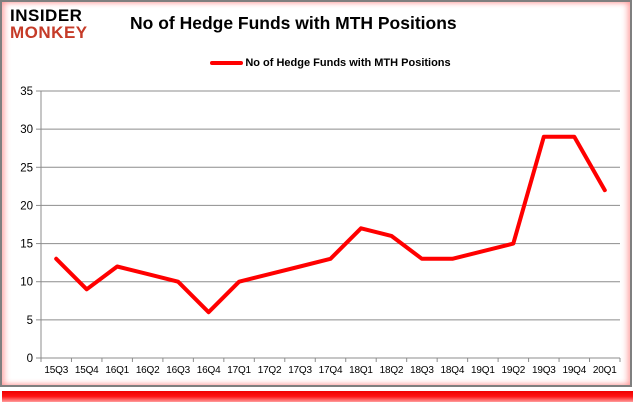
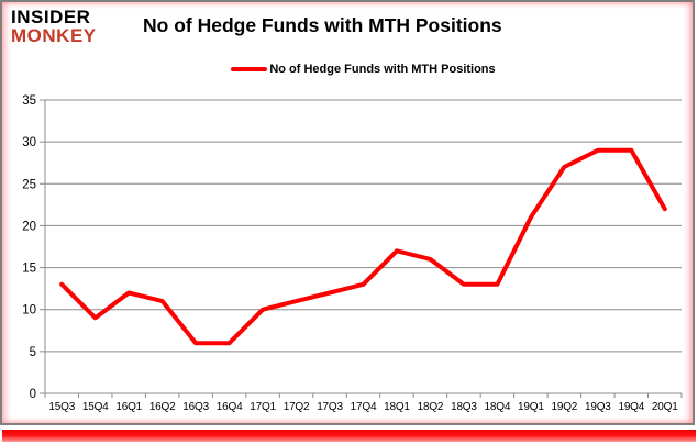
16Q3: 10 -> 6
19Q1: 14 -> 21
19Q2: 15 -> 27
